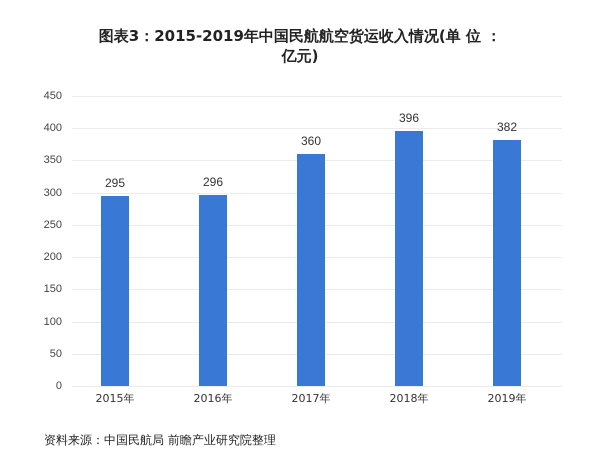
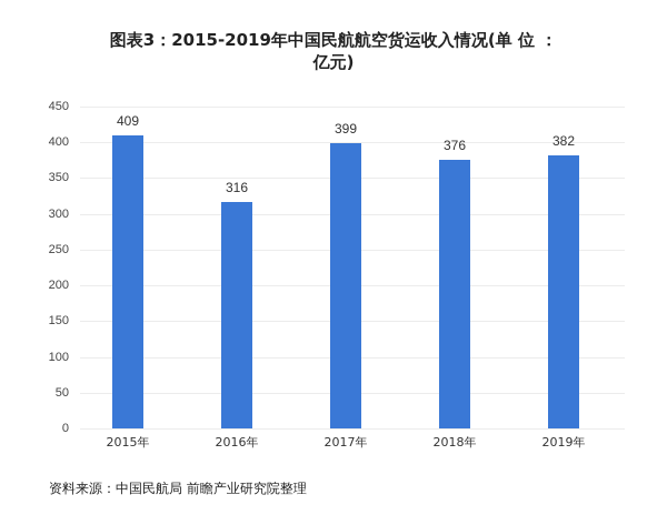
2015年: 295 -> 409
2016年: 296 -> 316
2017年: 360 -> 399
2018年: 396 -> 376
